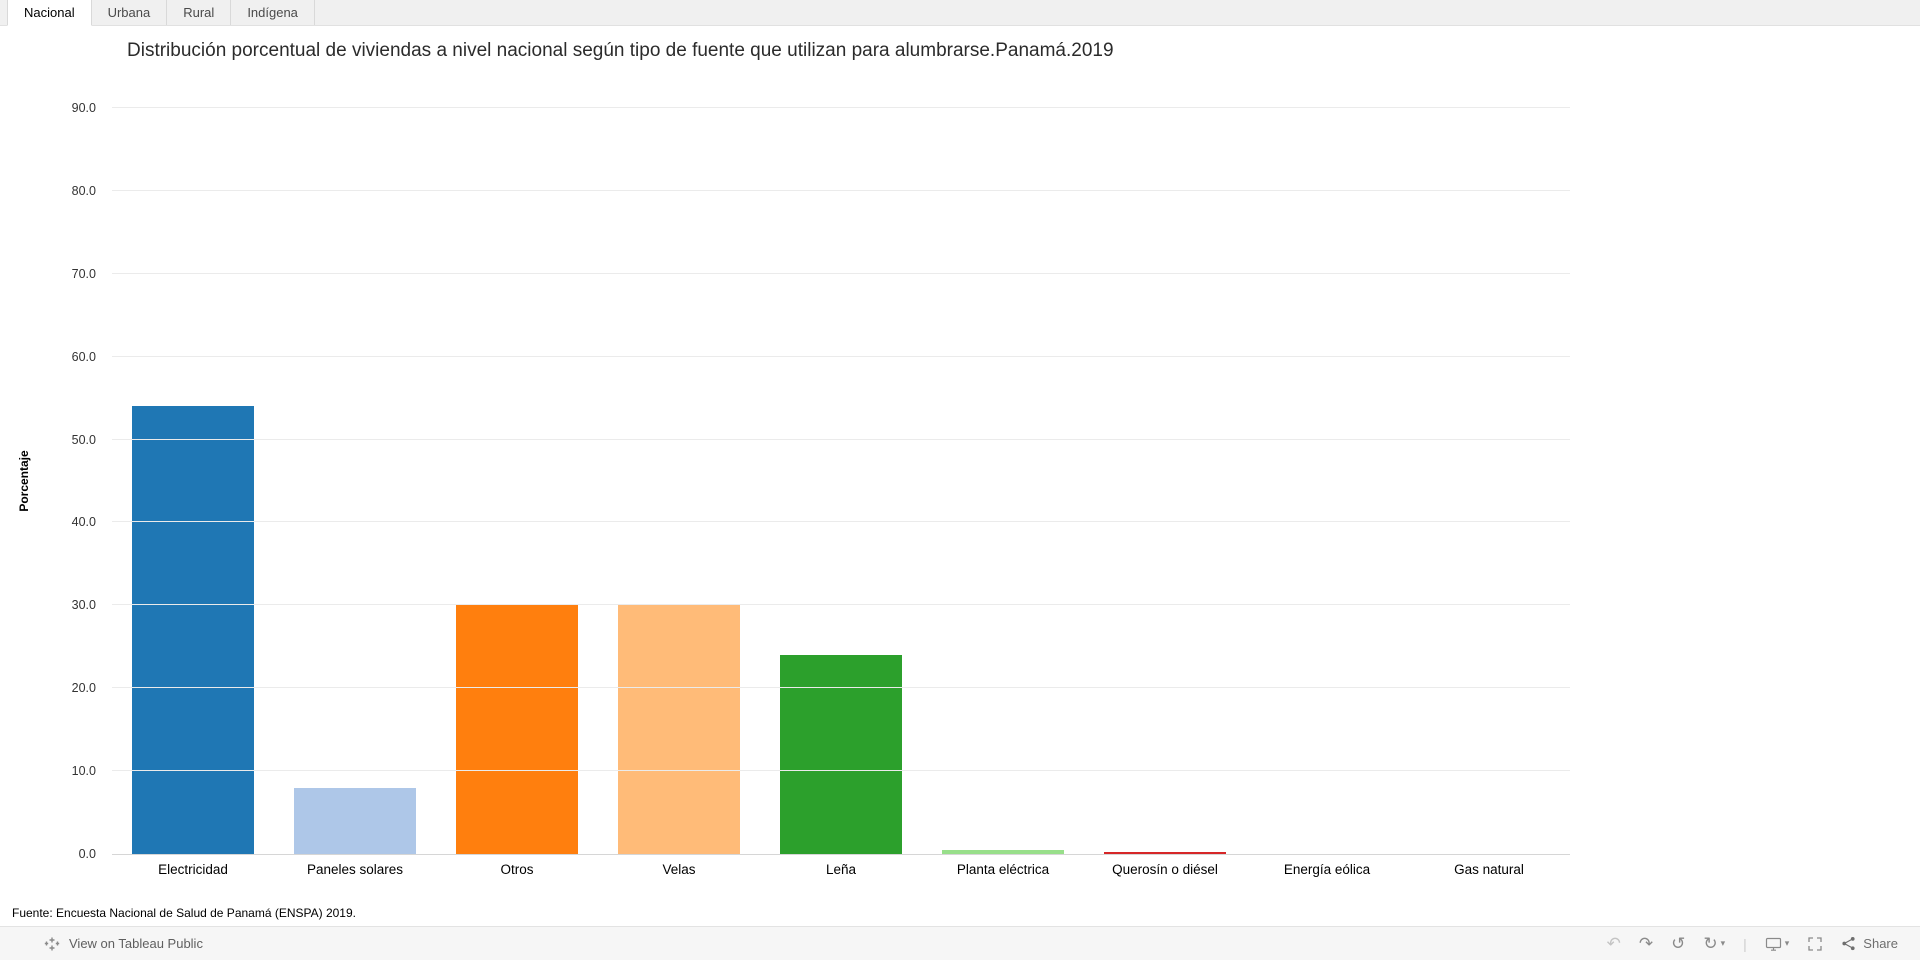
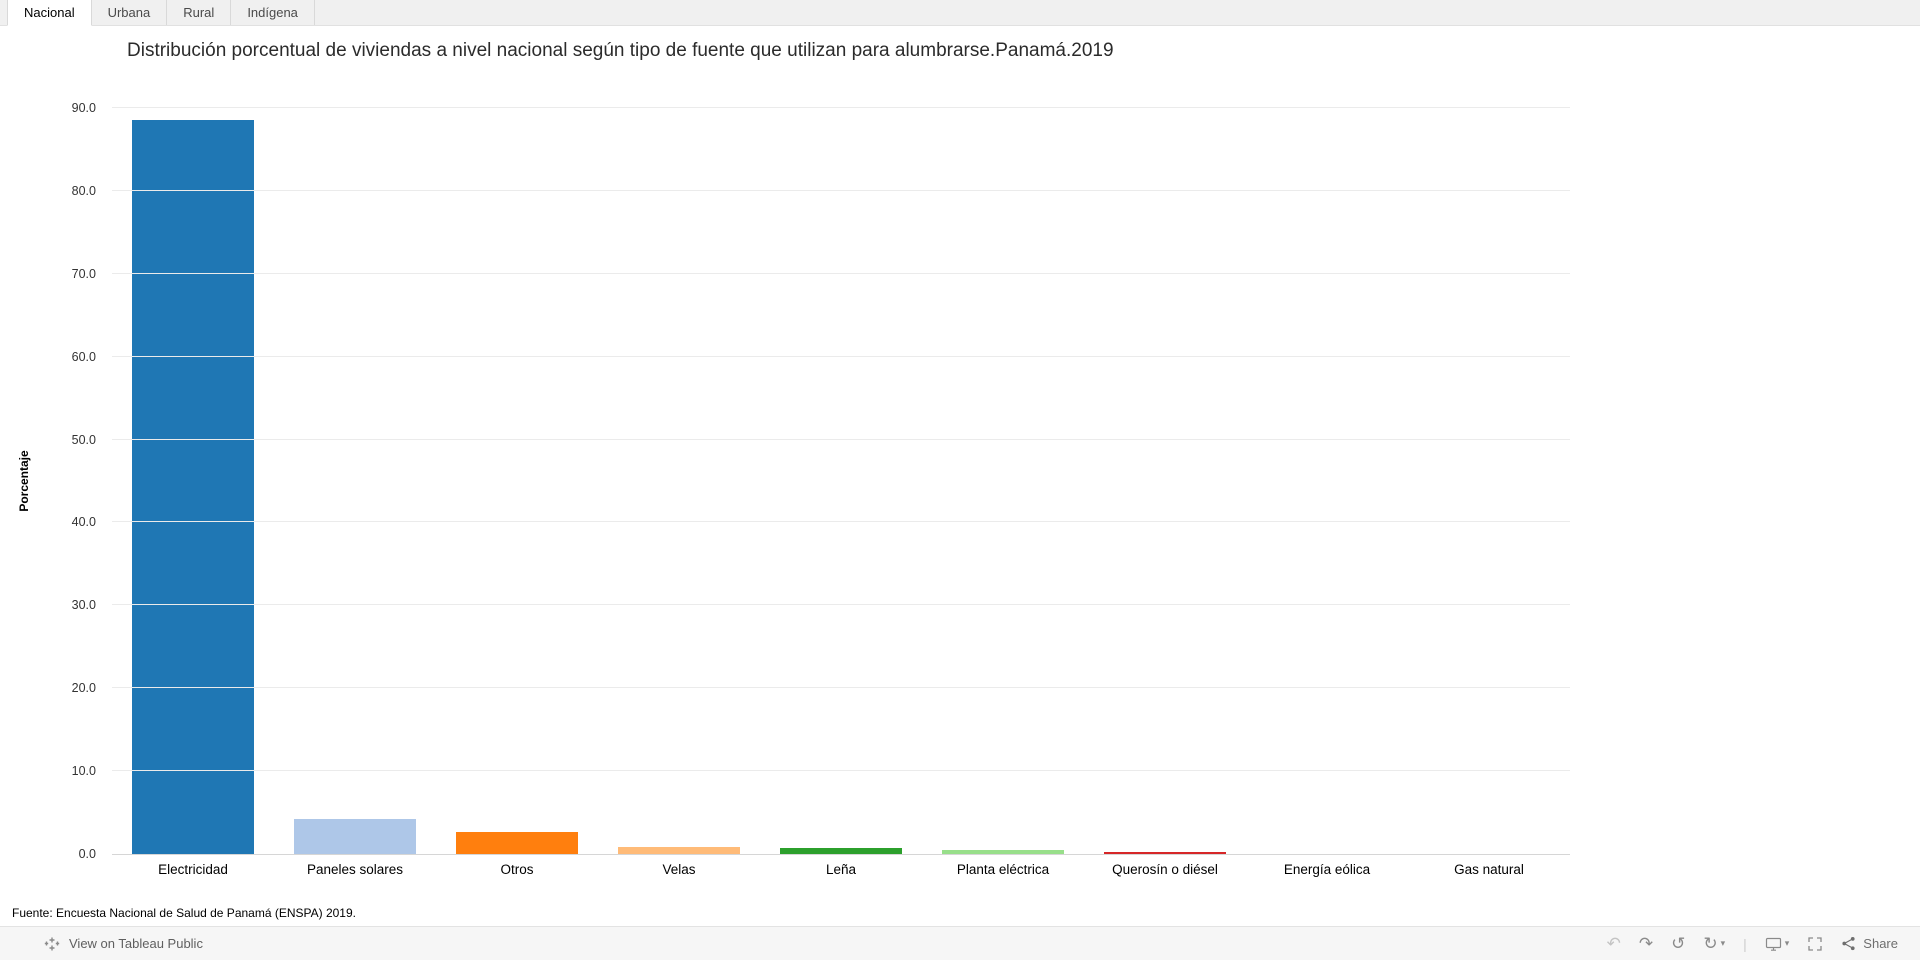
Electricidad: 54 -> 88
Paneles solares: 8 -> 4
Otros: 30 -> 3
Velas: 30 -> 1
Leña: 24 -> 1
